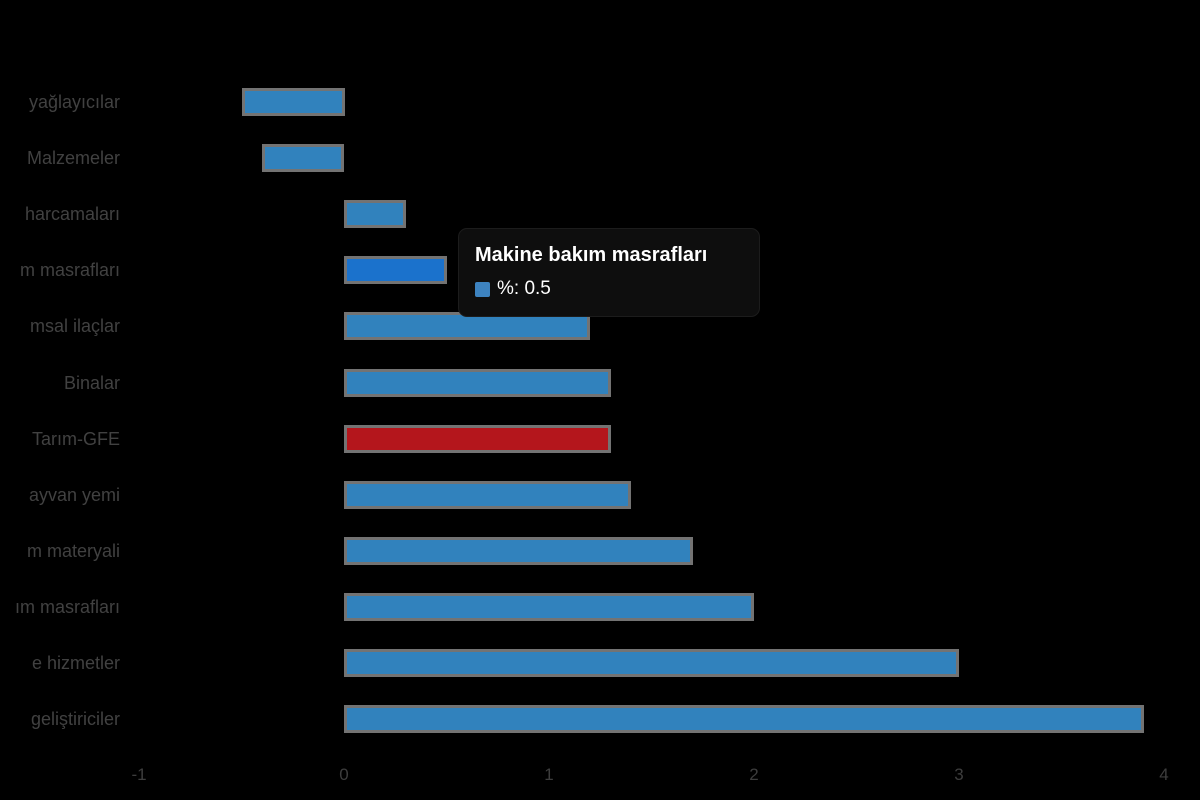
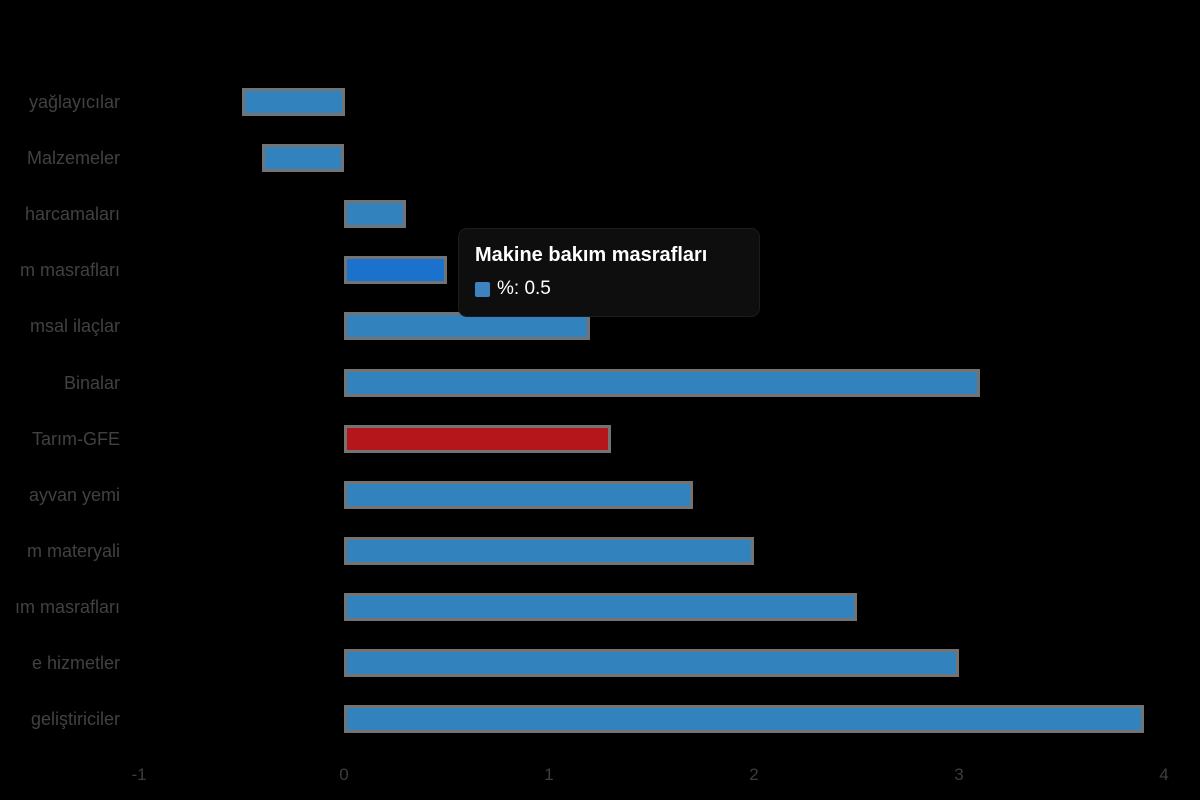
Binalar: 1.3 -> 3.1
ayvan yemi: 1.4 -> 1.7
m materyali: 1.7 -> 2.0
ım masrafları: 2.0 -> 2.5
